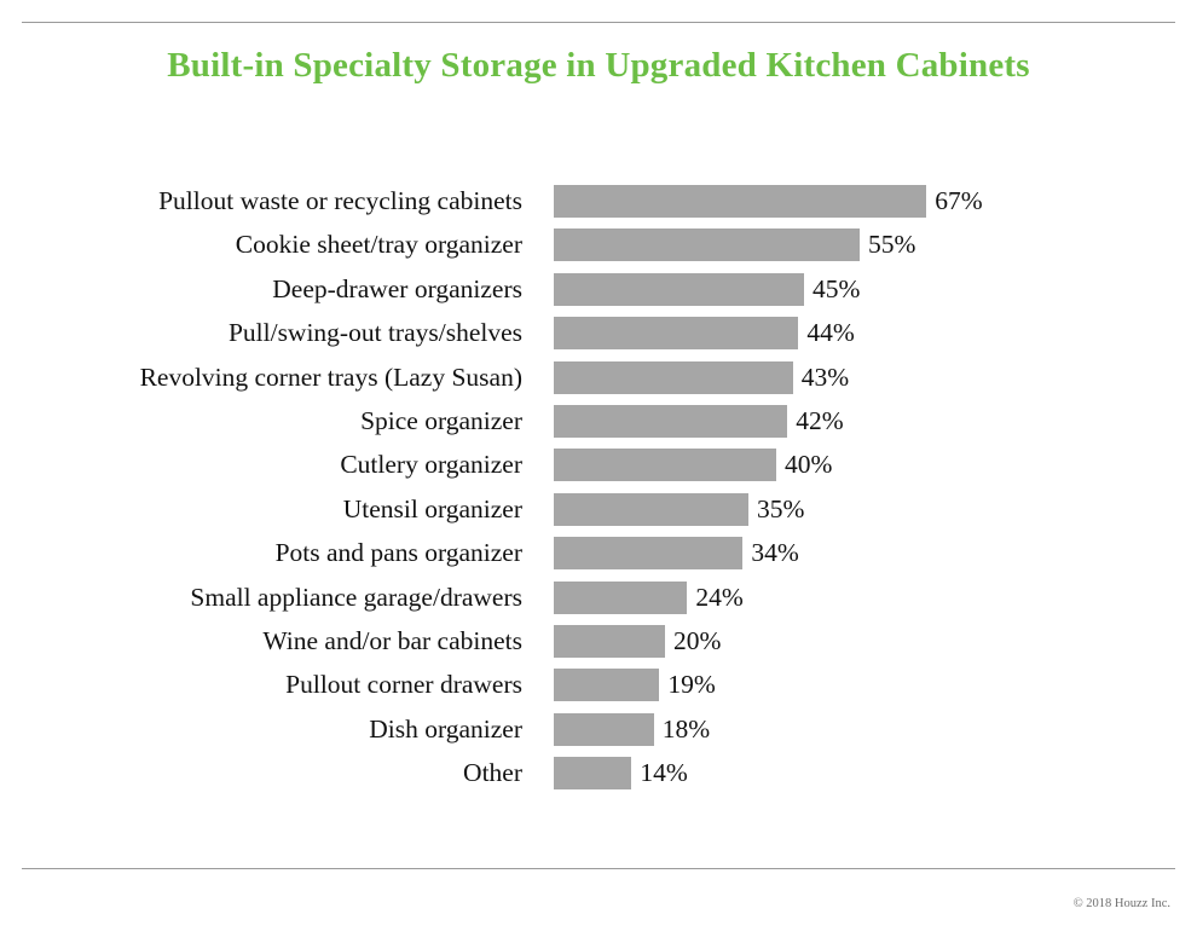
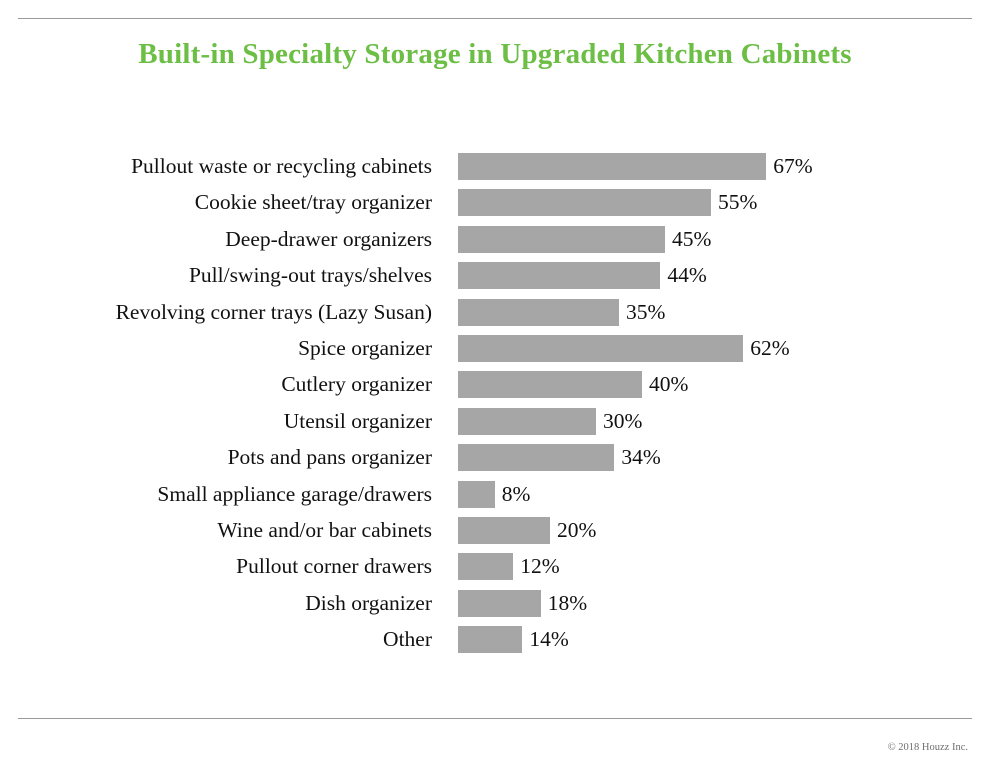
Revolving corner trays (Lazy Susan): 43% -> 35%
Spice organizer: 42% -> 62%
Utensil organizer: 35% -> 30%
Small appliance garage/drawers: 24% -> 8%
Pullout corner drawers: 19% -> 12%
